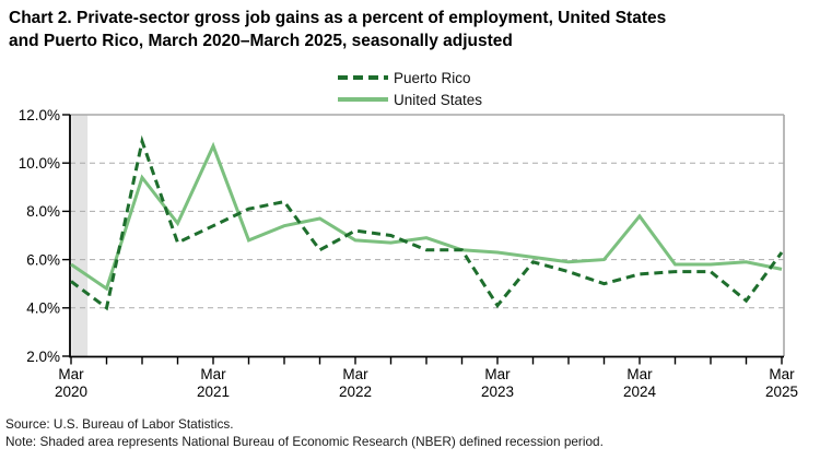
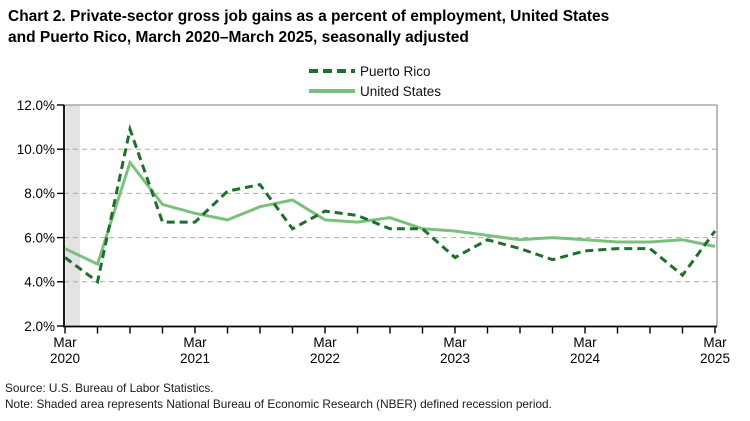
United States/Mar 2020: 5.8% -> 5.5%
United States/Mar 2021: 10.7% -> 7.1%
Puerto Rico/Mar 2021: 7.4% -> 6.7%
Puerto Rico/Mar 2023: 4.1% -> 5.1%
United States/Mar 2024: 7.8% -> 5.9%
